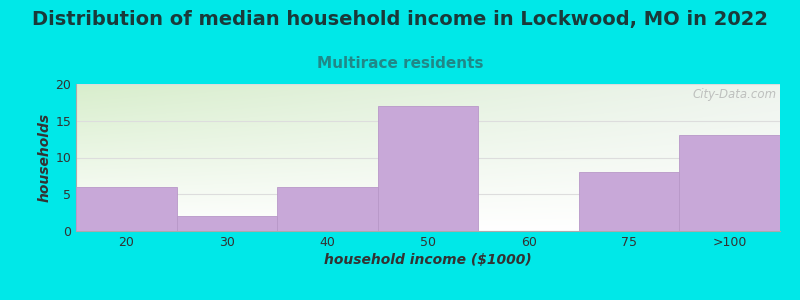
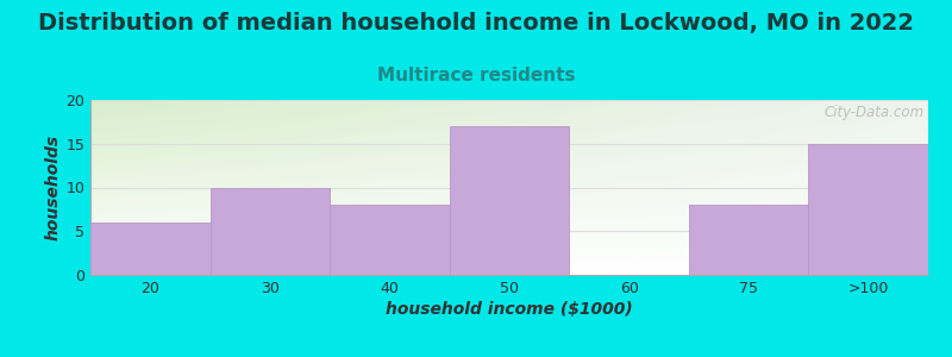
30: 2 -> 10
40: 6 -> 8
>100: 13 -> 15
